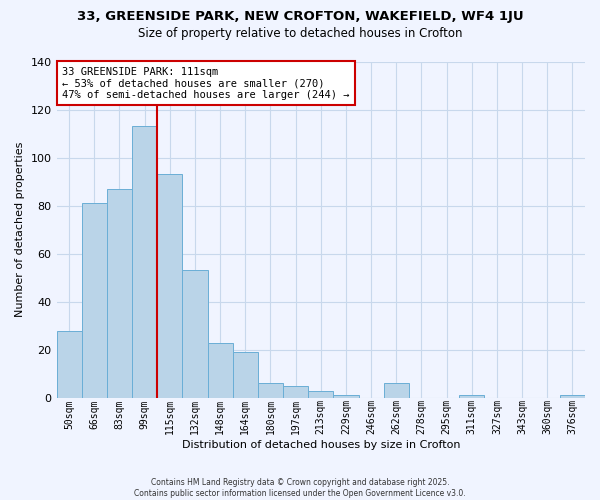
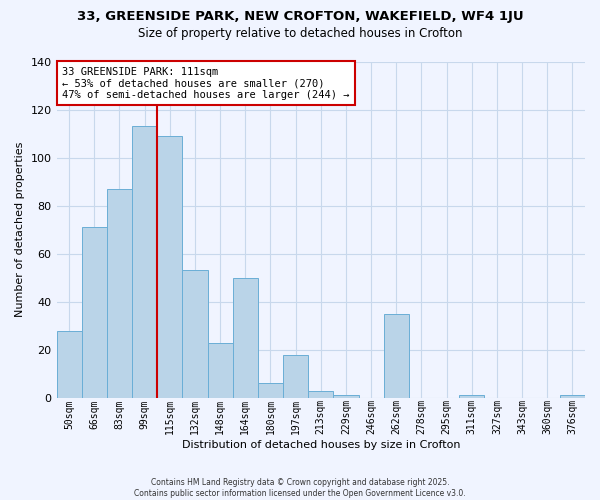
66sqm: 81 -> 71
115sqm: 93 -> 109
164sqm: 19 -> 50
197sqm: 5 -> 18
262sqm: 6 -> 35
